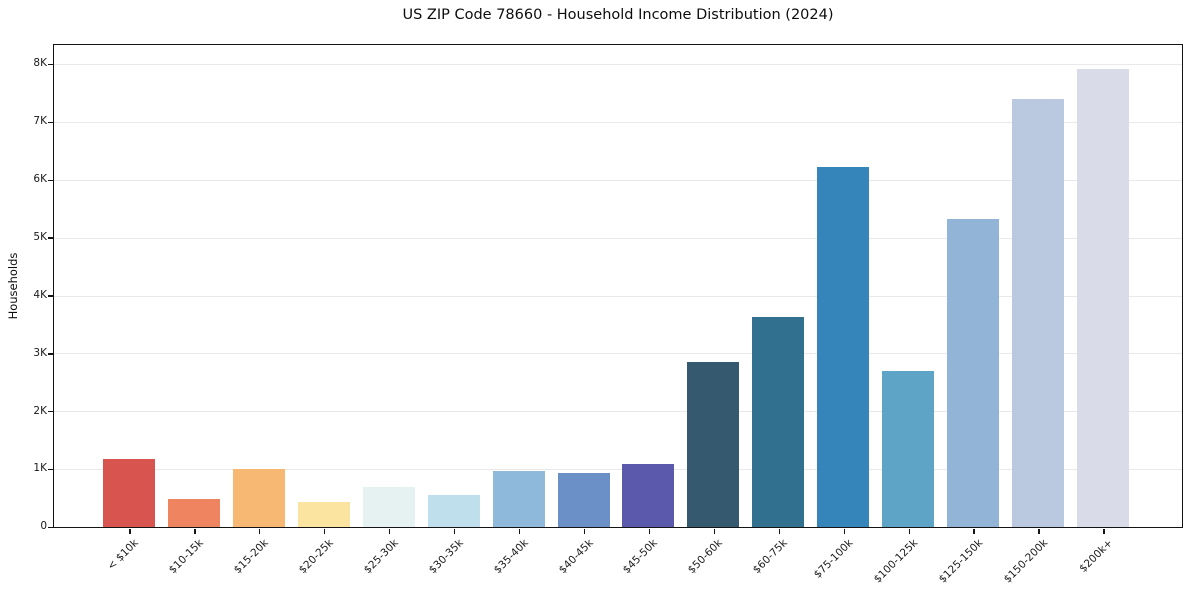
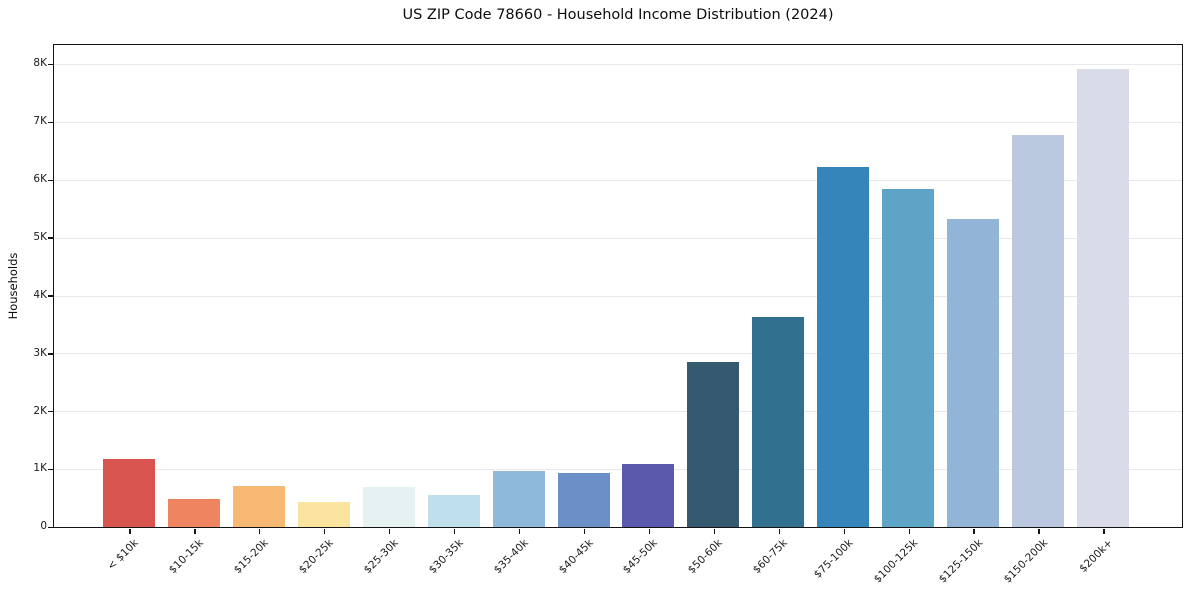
$15-20k: 1.0K -> 0.7K
$100-125k: 2.7K -> 5.8K
$150-200k: 7.4K -> 6.8K
